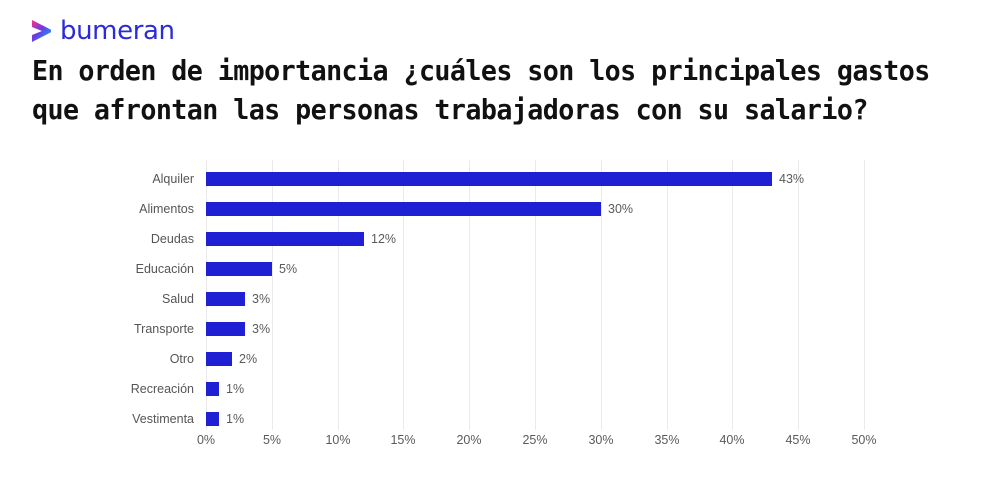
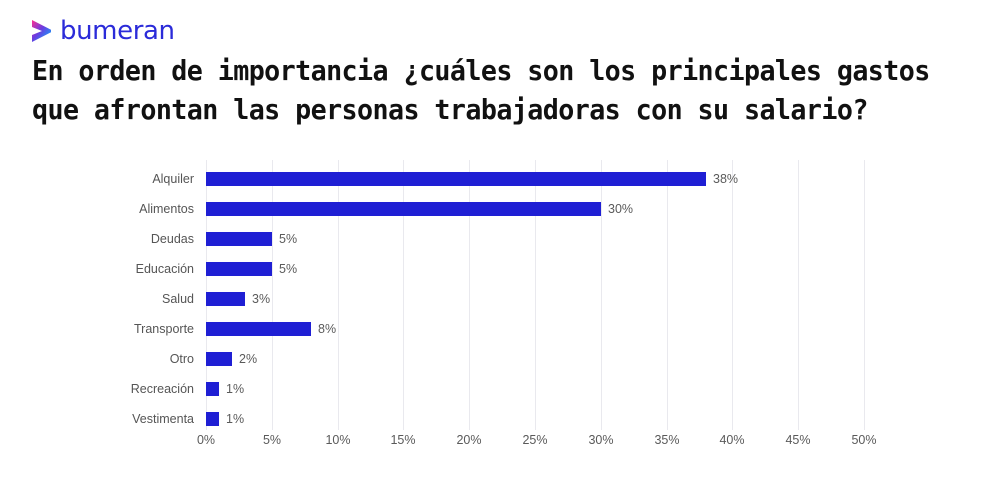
Alquiler: 43% -> 38%
Deudas: 12% -> 5%
Transporte: 3% -> 8%
